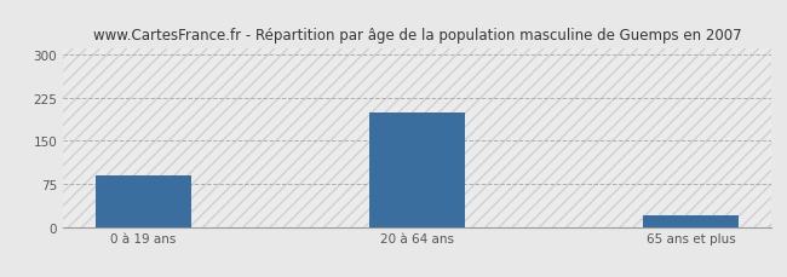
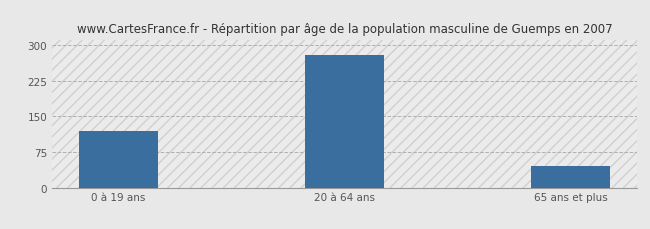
0 à 19 ans: 90 -> 120
20 à 64 ans: 200 -> 280
65 ans et plus: 20 -> 45
